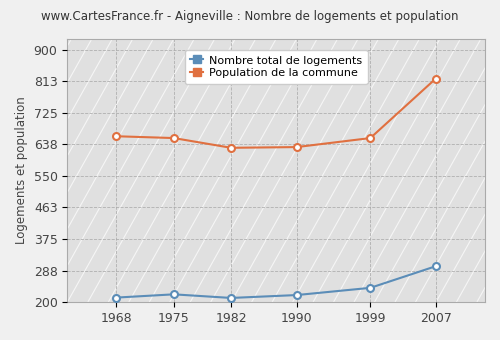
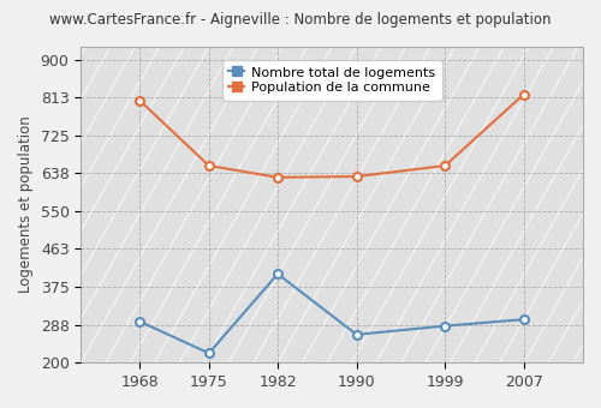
Nombre total de logements/1968: 213 -> 295
Population de la commune/1968: 660 -> 805
Nombre total de logements/1982: 212 -> 405
Nombre total de logements/1990: 220 -> 265
Nombre total de logements/1999: 240 -> 285
